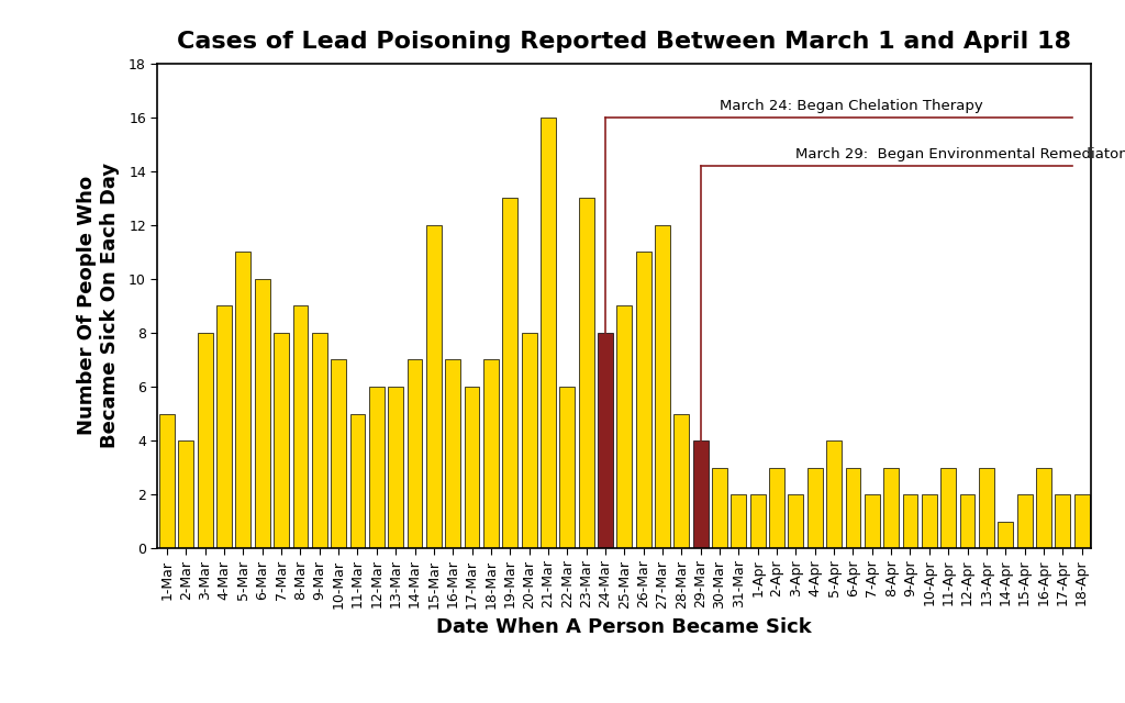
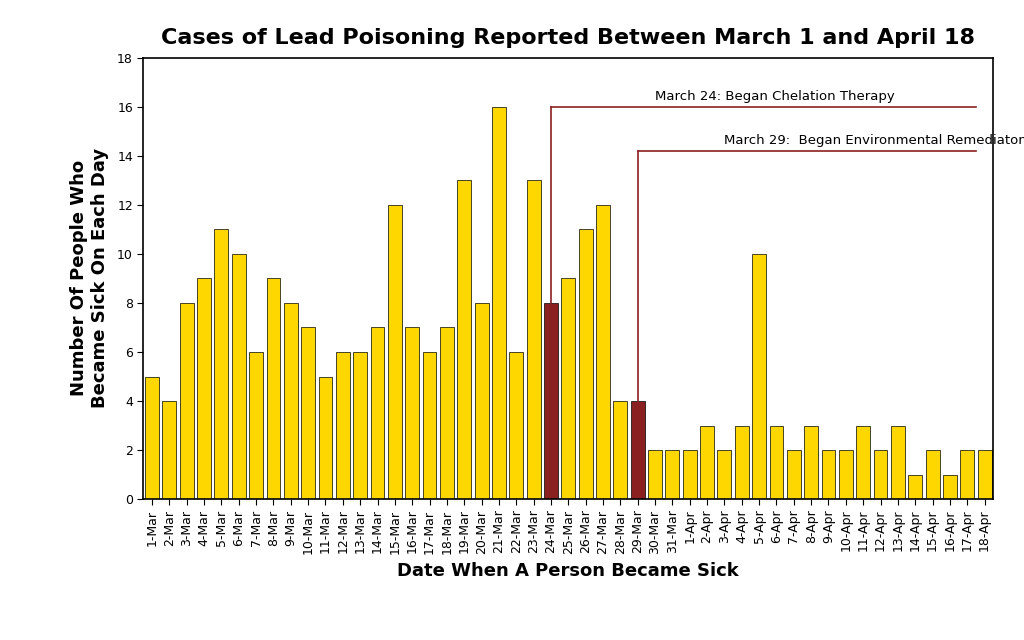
7-Mar: 8 -> 6
28-Mar: 5 -> 4
30-Mar: 3 -> 2
5-Apr: 4 -> 10
16-Apr: 3 -> 1
